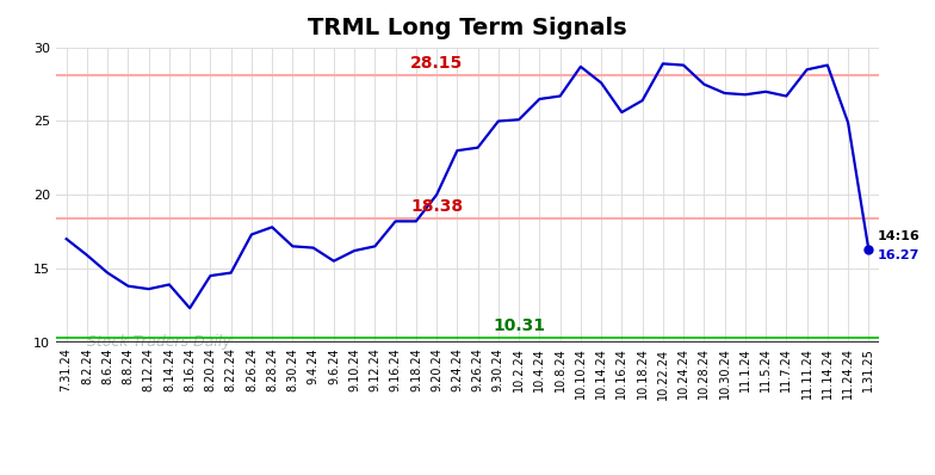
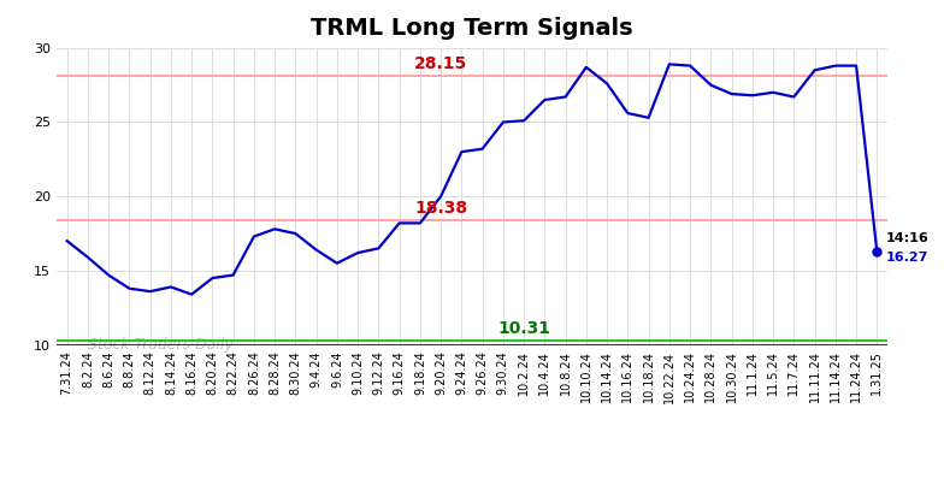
8.16.24: 12.3 -> 13.4
8.30.24: 16.5 -> 17.5
10.18.24: 26.4 -> 25.3
11.24.24: 24.9 -> 28.8
